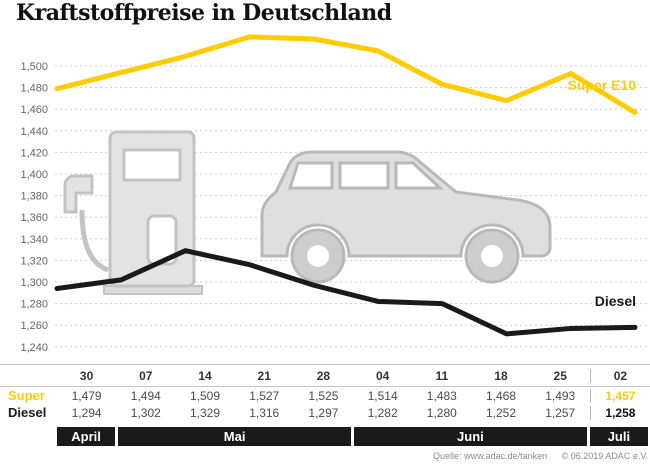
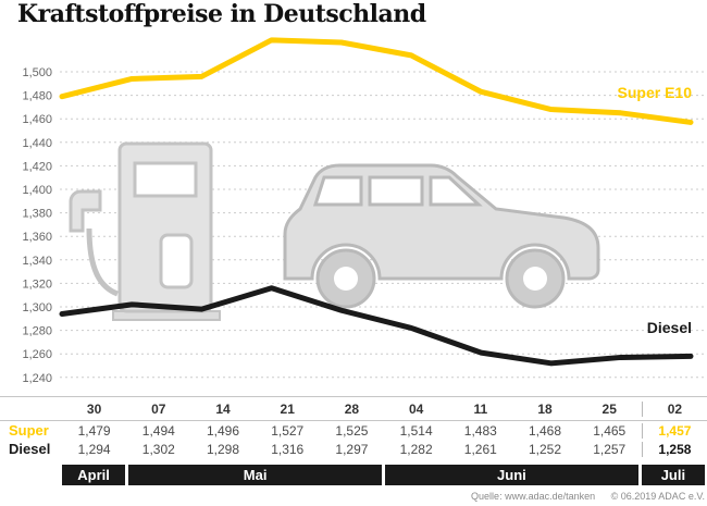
Super E10/14: 1,509 -> 1,496
Diesel/14: 1,329 -> 1,298
Diesel/11: 1,280 -> 1,261
Super E10/25: 1,493 -> 1,465
